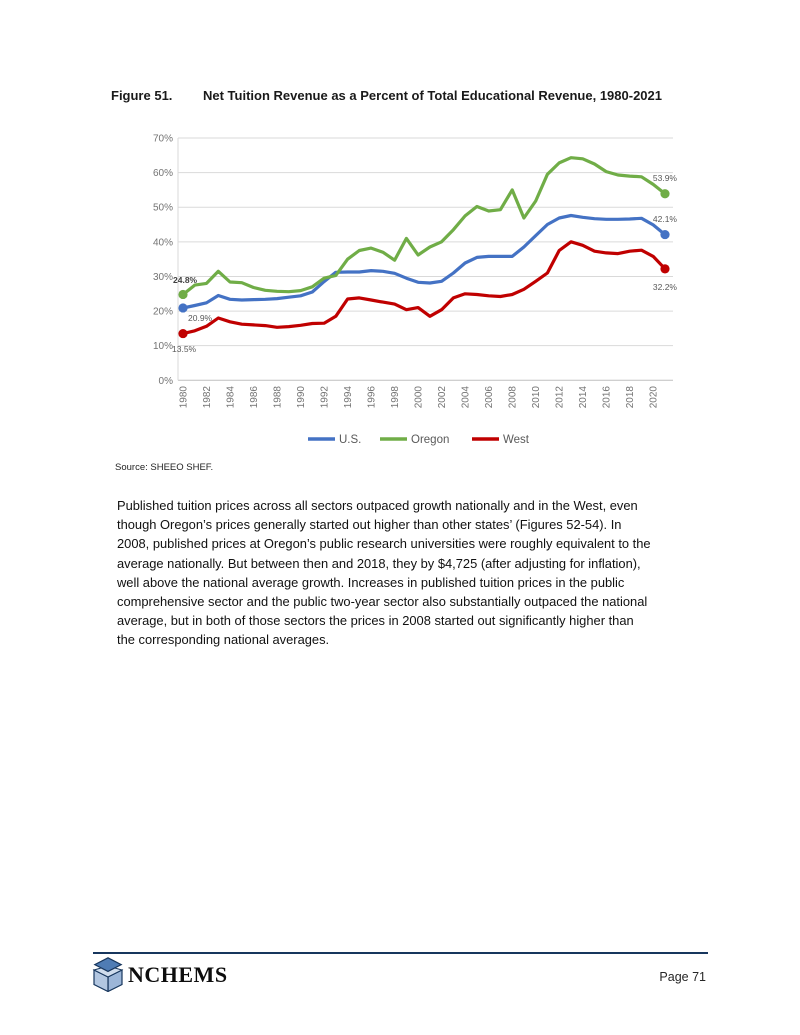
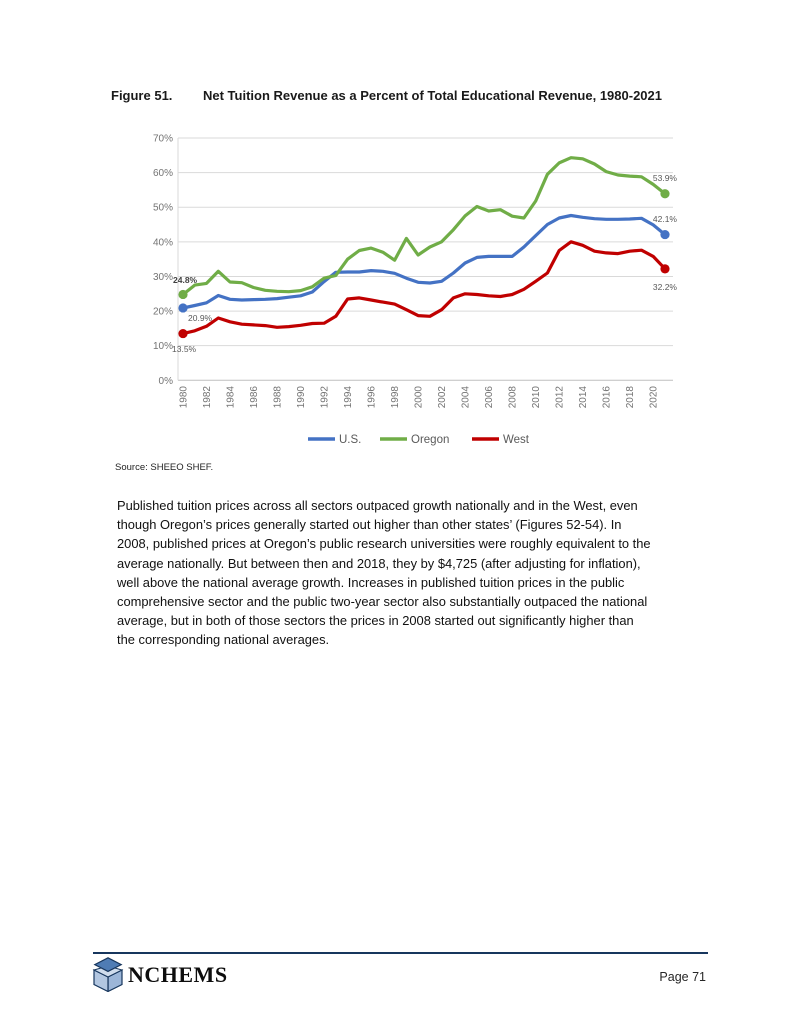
West/2000: 21% -> 19%
Oregon/2008: 55% -> 47%
